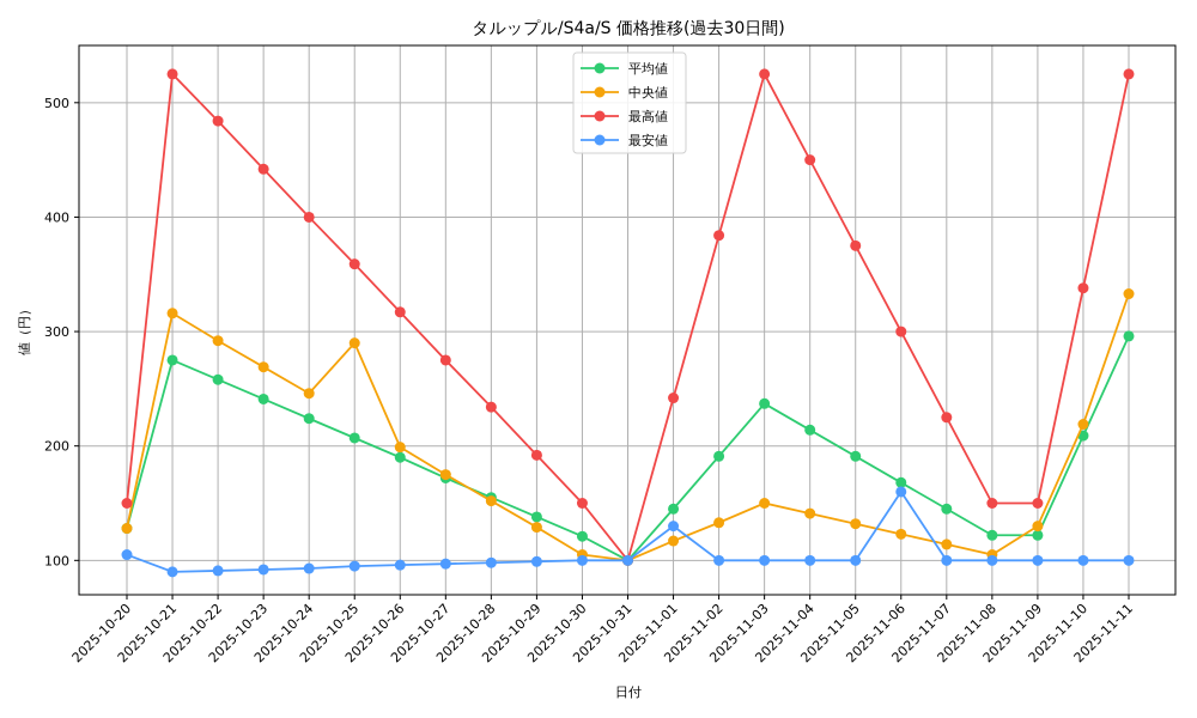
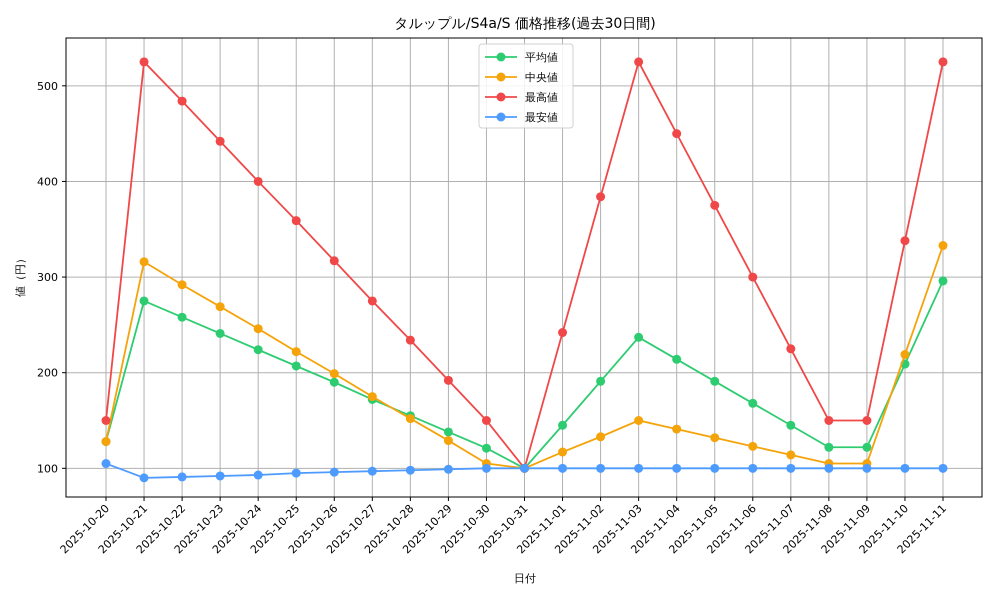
中央値/2025-10-25: 290 -> 220
最安値/2025-11-01: 130 -> 100
最安値/2025-11-06: 160 -> 100
中央値/2025-11-09: 130 -> 100
